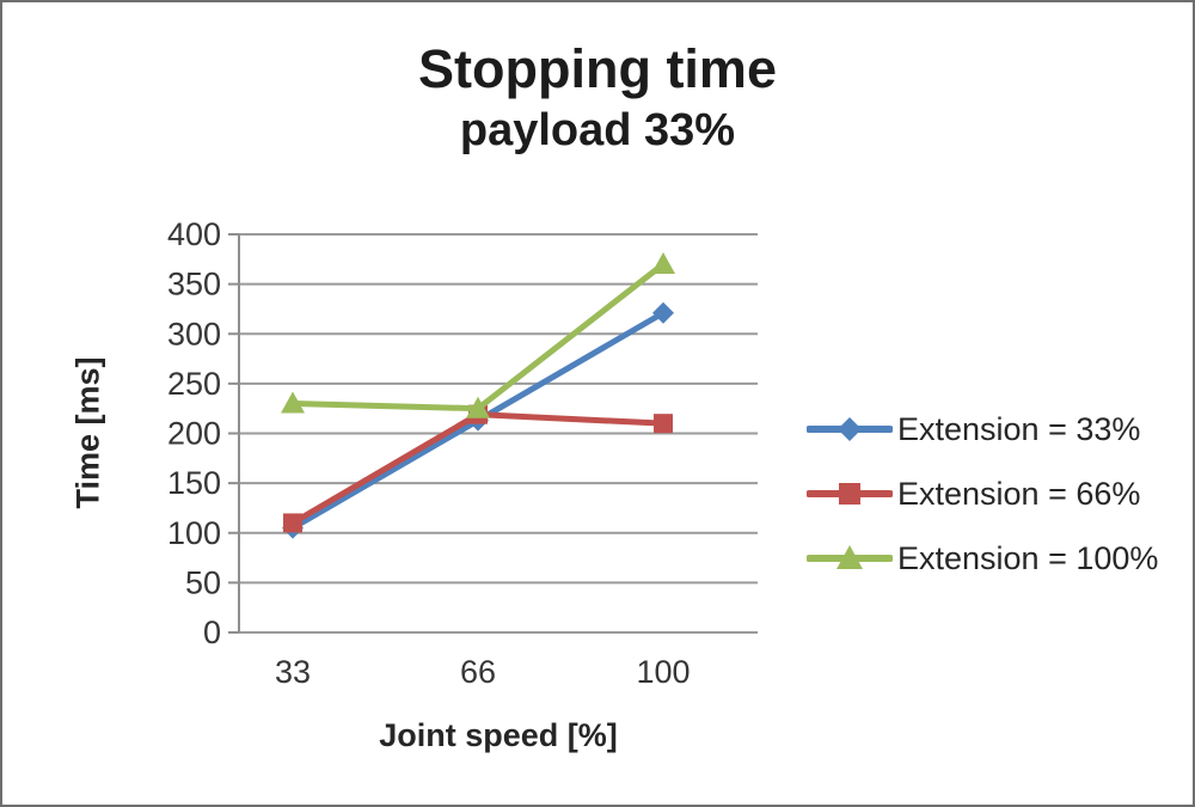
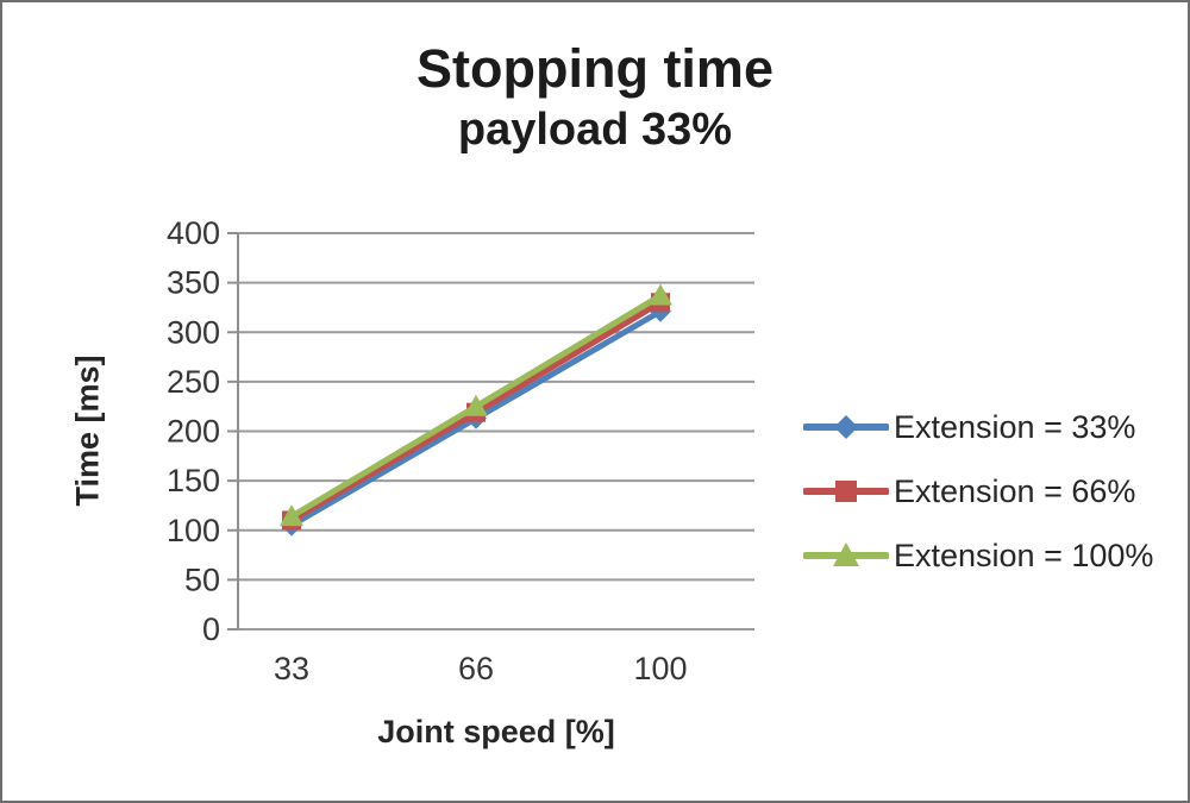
Extension = 100%/33: 230 -> 110
Extension = 66%/100: 210 -> 330
Extension = 100%/100: 370 -> 340
